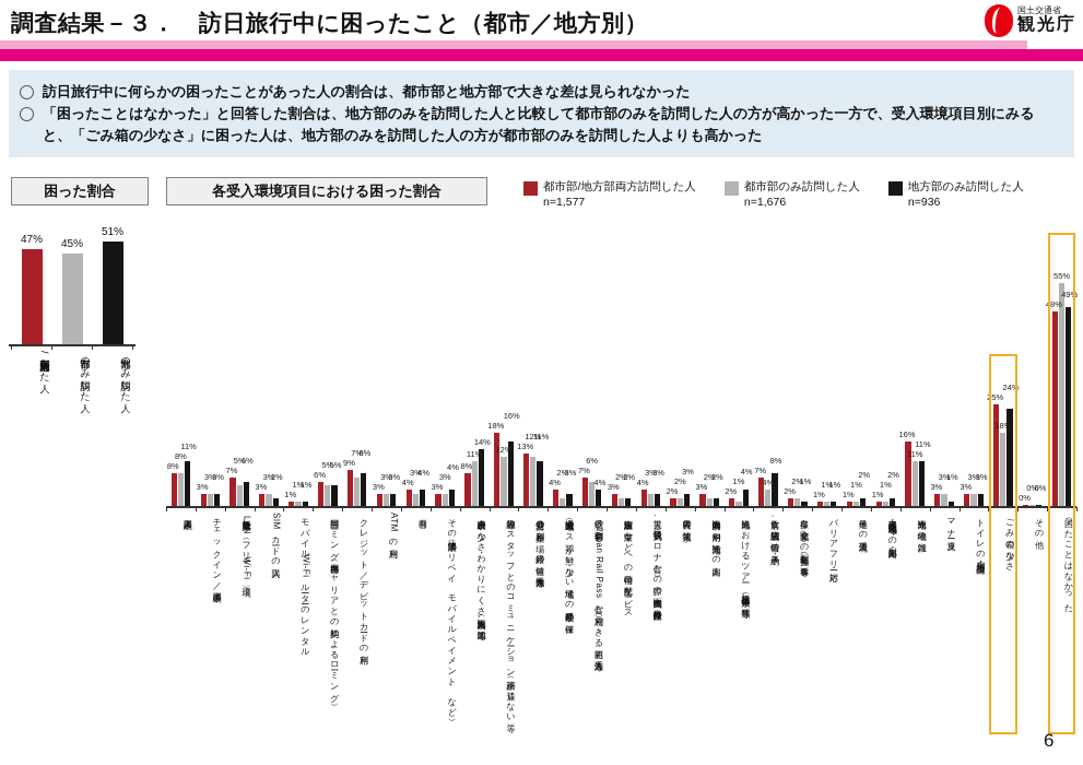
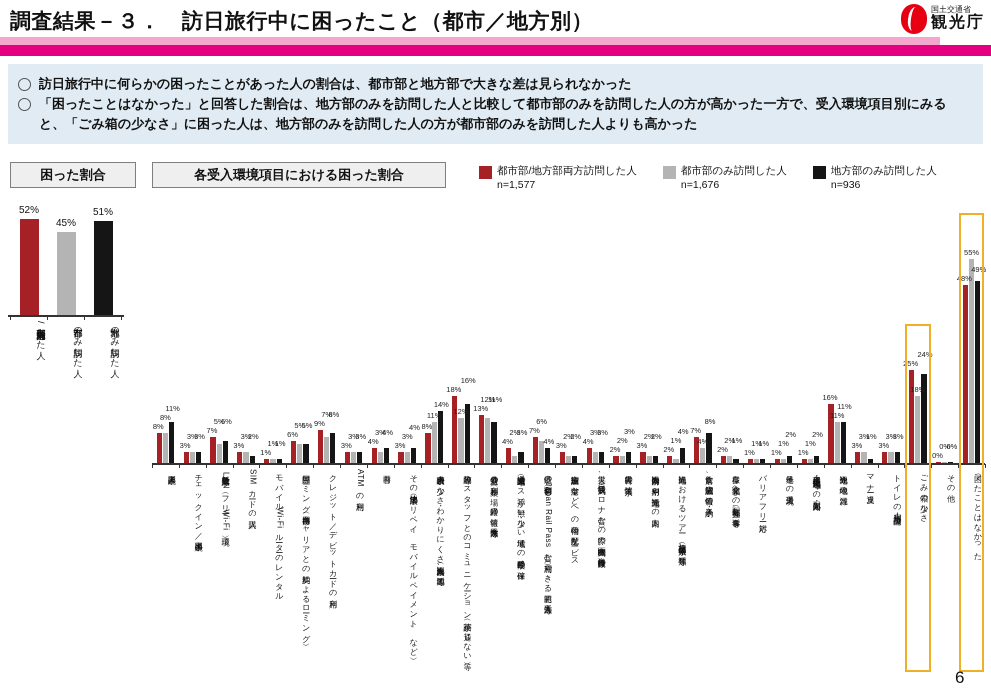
困った割合/都市部/地方部両方訪問した人: 47% -> 52%
